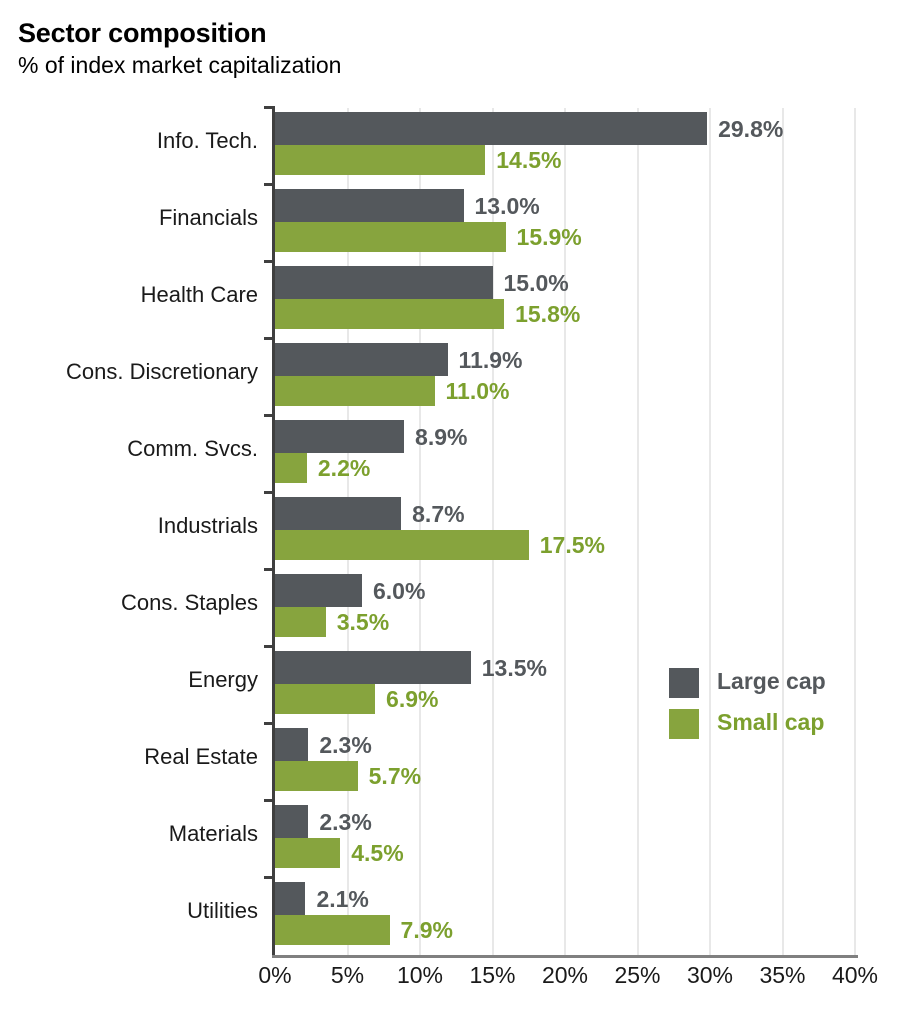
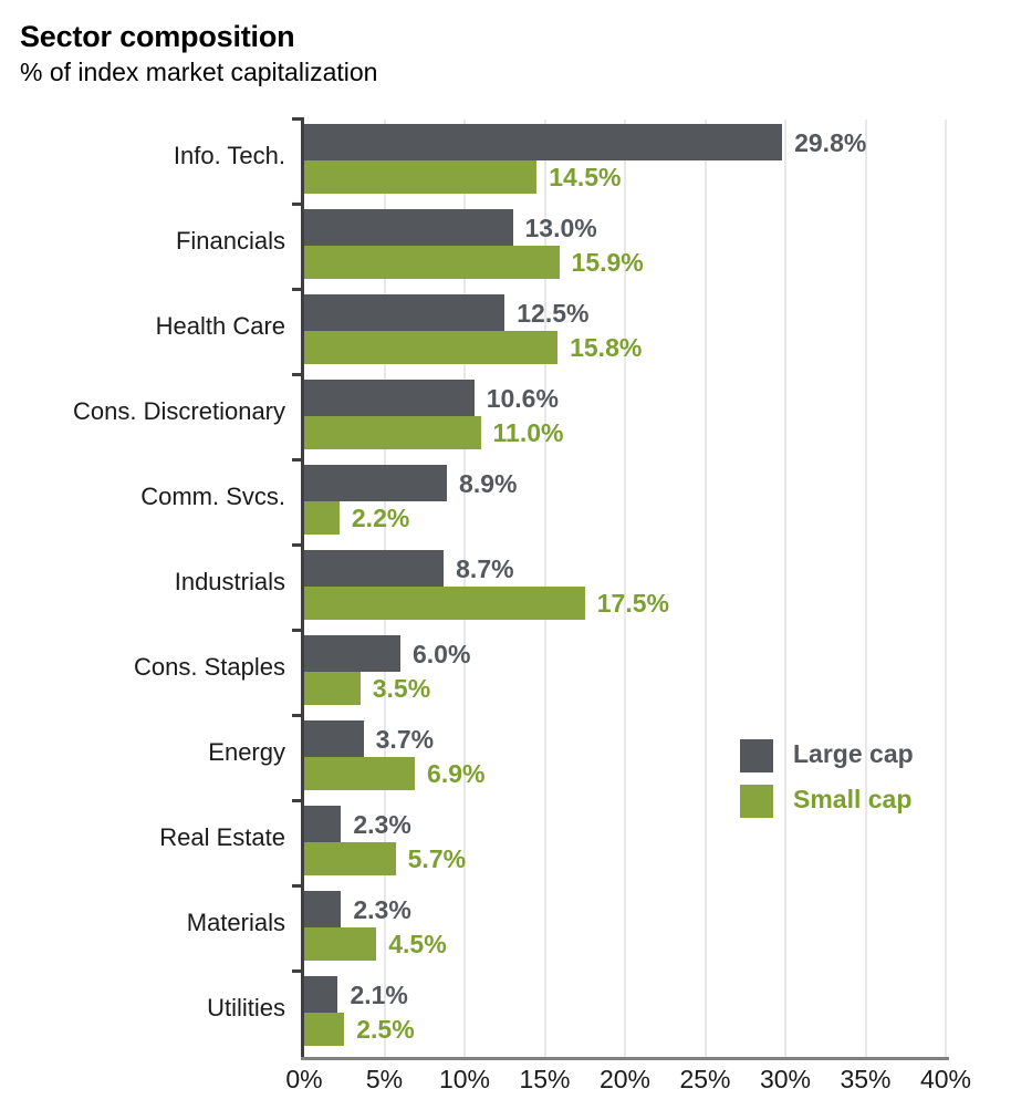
Large cap/Health Care: 15.0% -> 12.5%
Large cap/Cons. Discretionary: 11.9% -> 10.6%
Large cap/Energy: 13.5% -> 3.7%
Small cap/Utilities: 7.9% -> 2.5%
